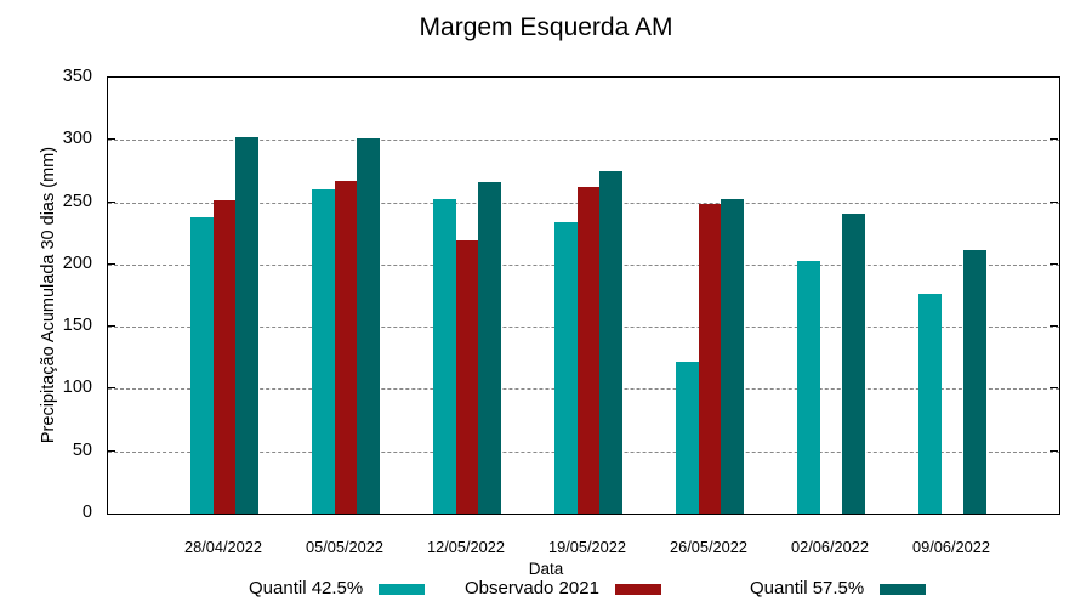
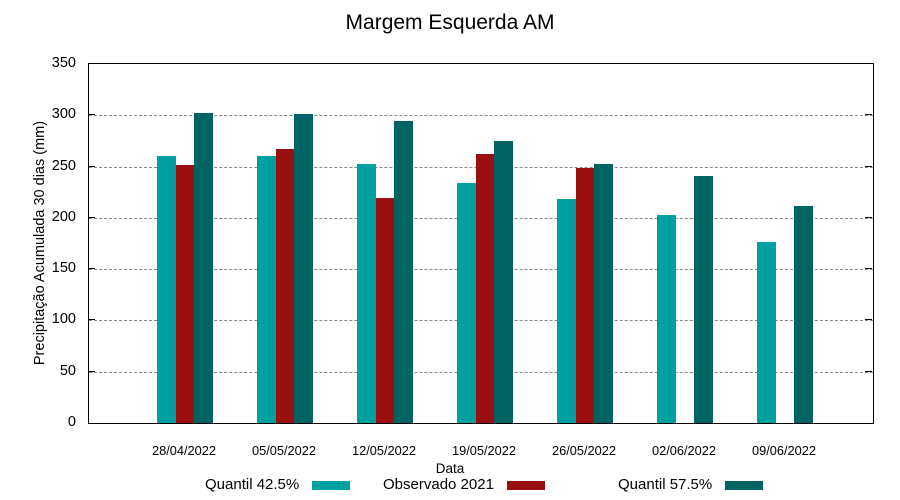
Quantil 42.5%/28/04/2022: 238 -> 260
Quantil 57.5%/12/05/2022: 266 -> 294
Quantil 42.5%/26/05/2022: 122 -> 218
